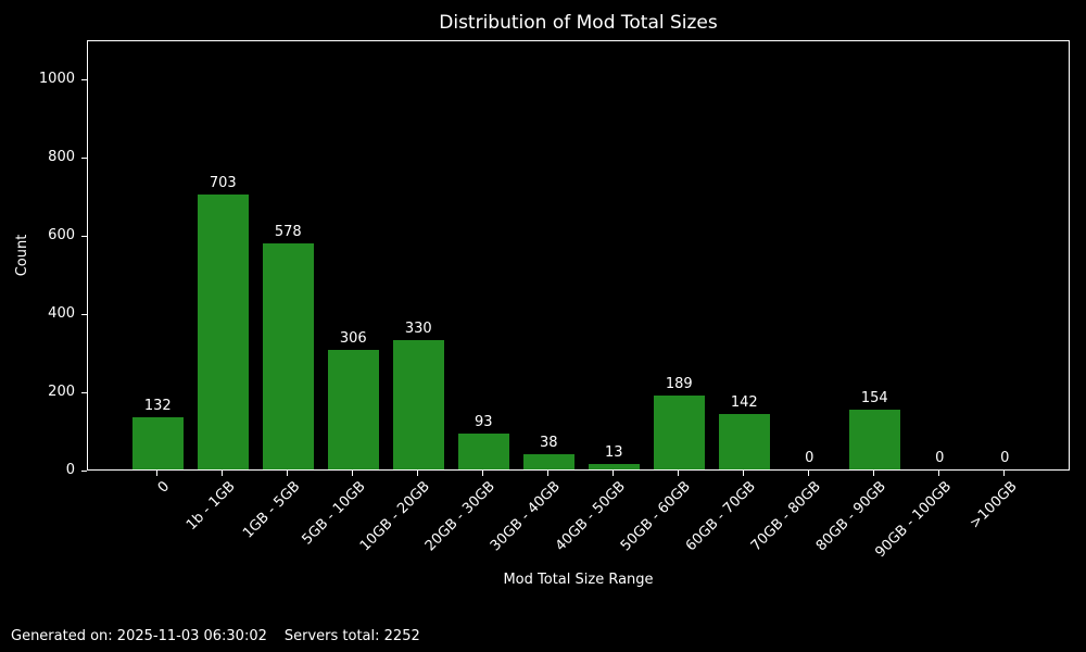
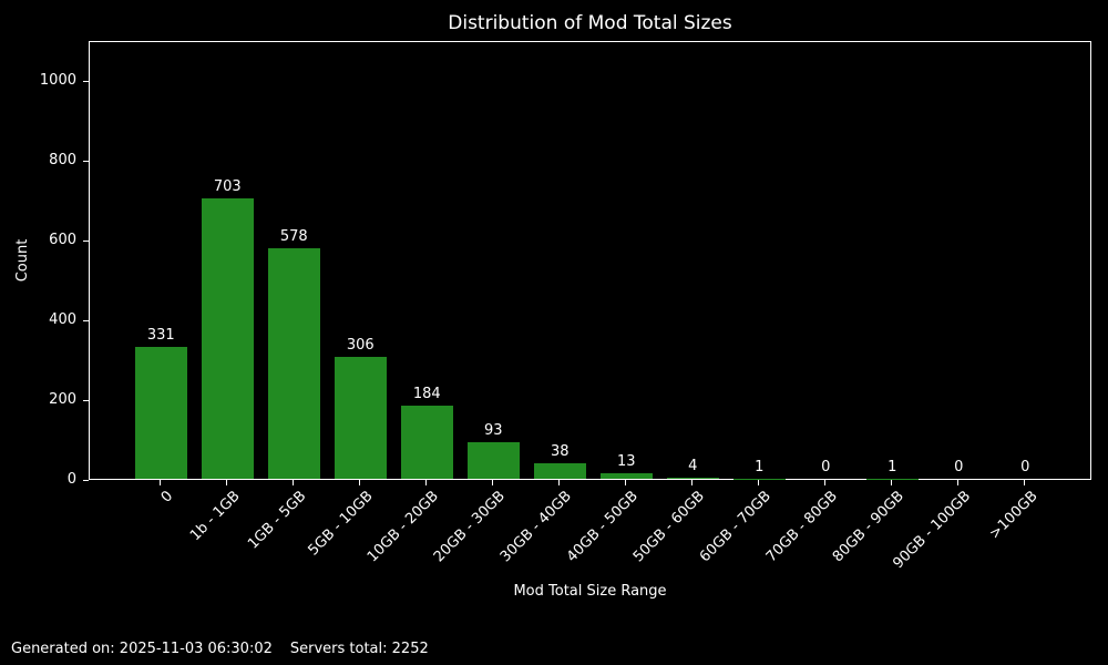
0: 132 -> 331
10GB - 20GB: 330 -> 184
50GB - 60GB: 189 -> 4
60GB - 70GB: 142 -> 1
80GB - 90GB: 154 -> 1
